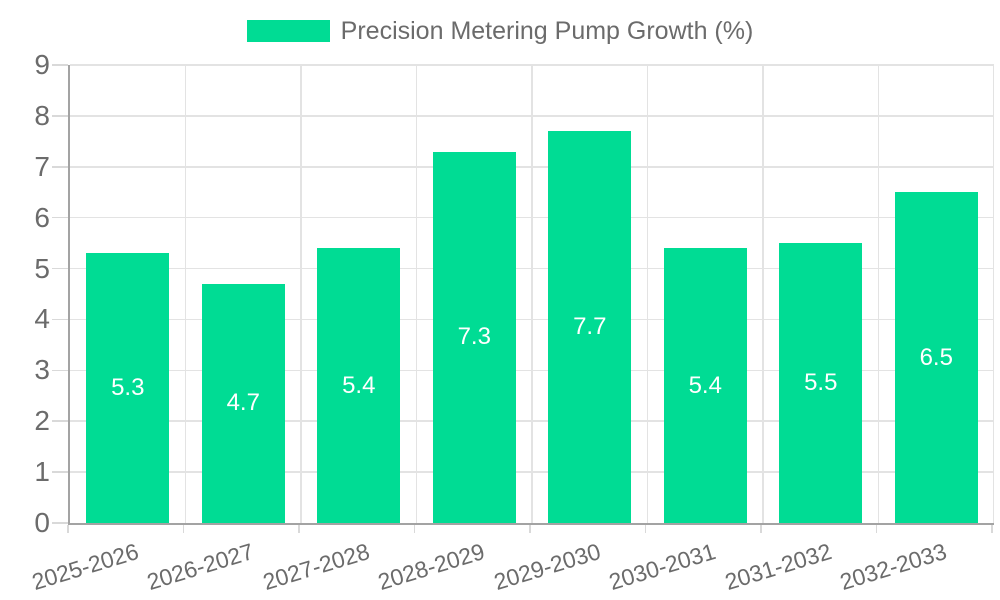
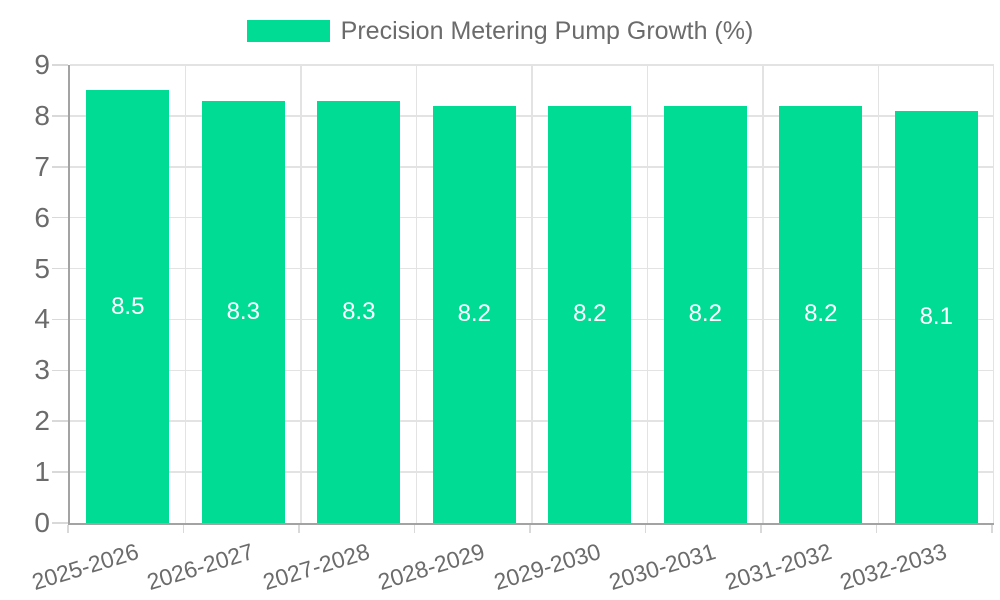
2025-2026: 5.3 -> 8.5
2026-2027: 4.7 -> 8.3
2027-2028: 5.4 -> 8.3
2028-2029: 7.3 -> 8.2
2029-2030: 7.7 -> 8.2
2030-2031: 5.4 -> 8.2
2031-2032: 5.5 -> 8.2
2032-2033: 6.5 -> 8.1
